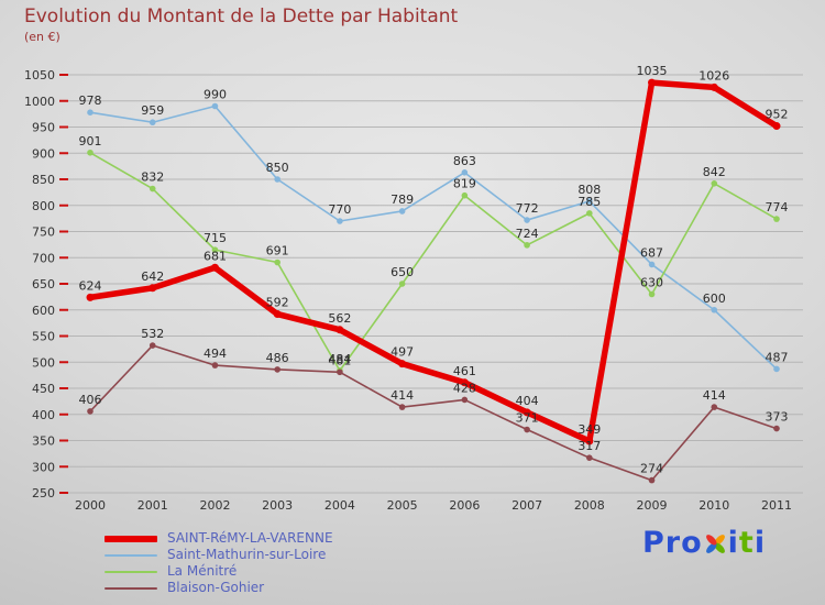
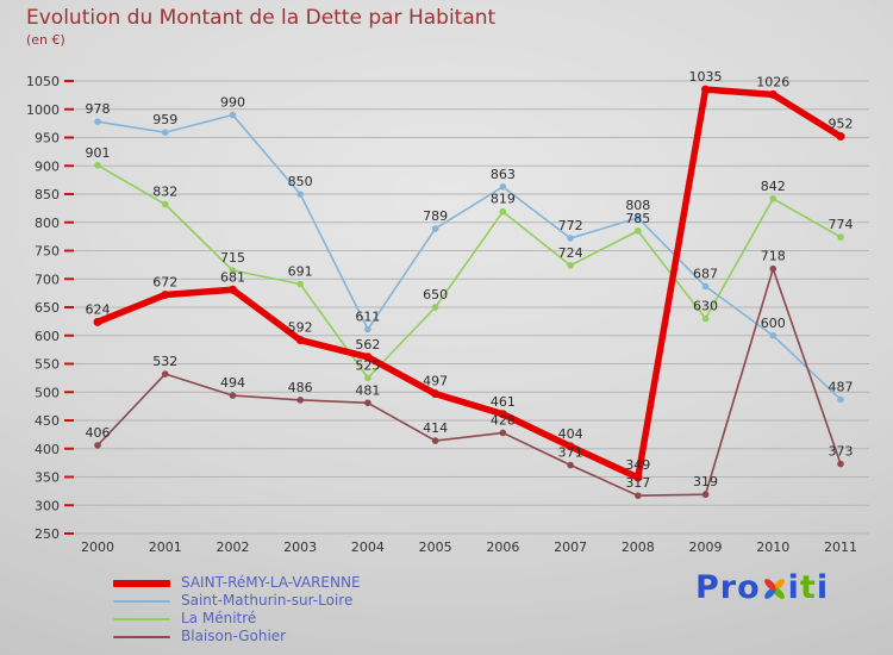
SAINT-RéMY-LA-VARENNE/2001: 642 -> 672
Saint-Mathurin-sur-Loire/2004: 770 -> 611
La Ménitré/2004: 484 -> 525
Blaison-Gohier/2009: 274 -> 319
Blaison-Gohier/2010: 414 -> 718
